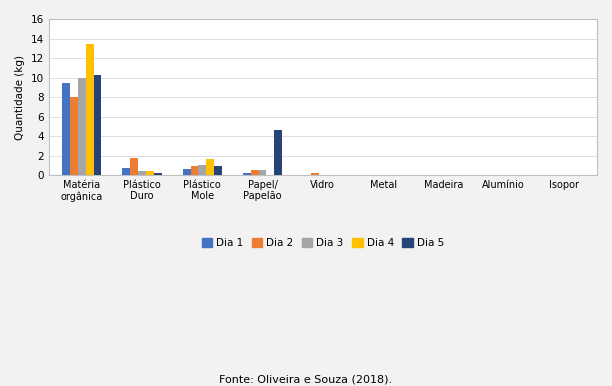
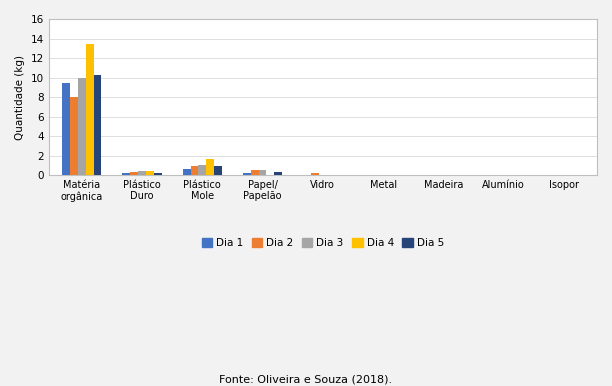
Dia 1/Plástico Duro: 0.8 -> 0.2
Dia 2/Plástico Duro: 1.8 -> 0.3
Dia 5/Papel/ Papelão: 4.6 -> 0.3
